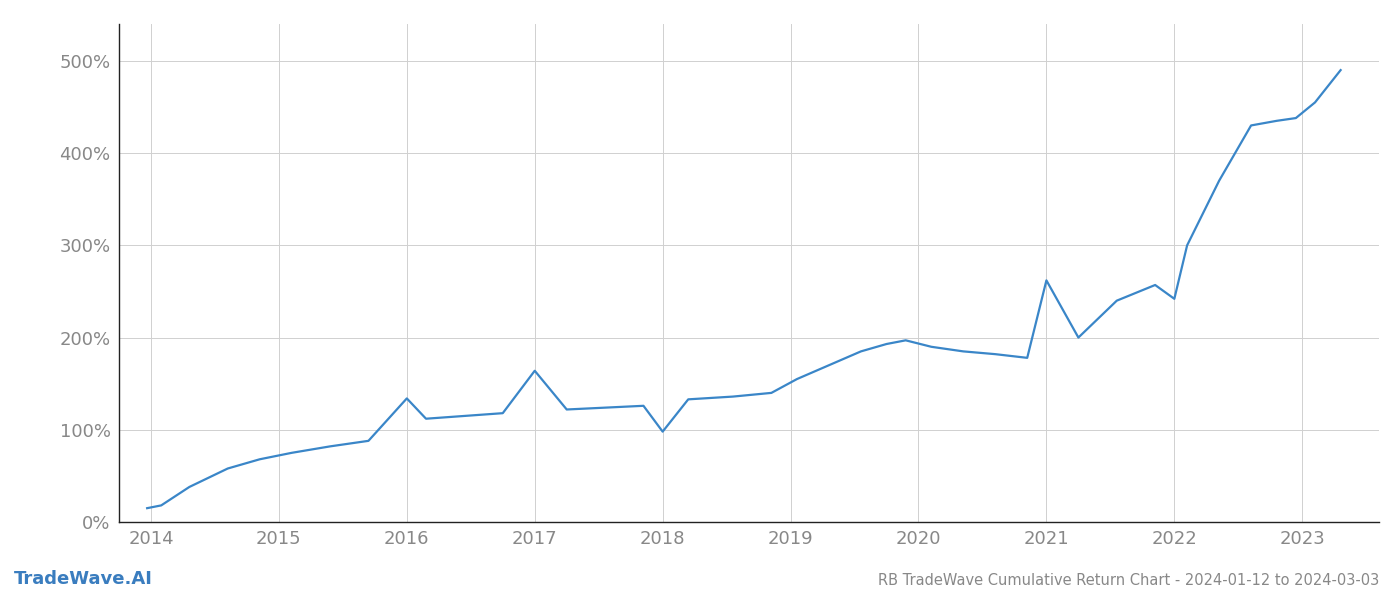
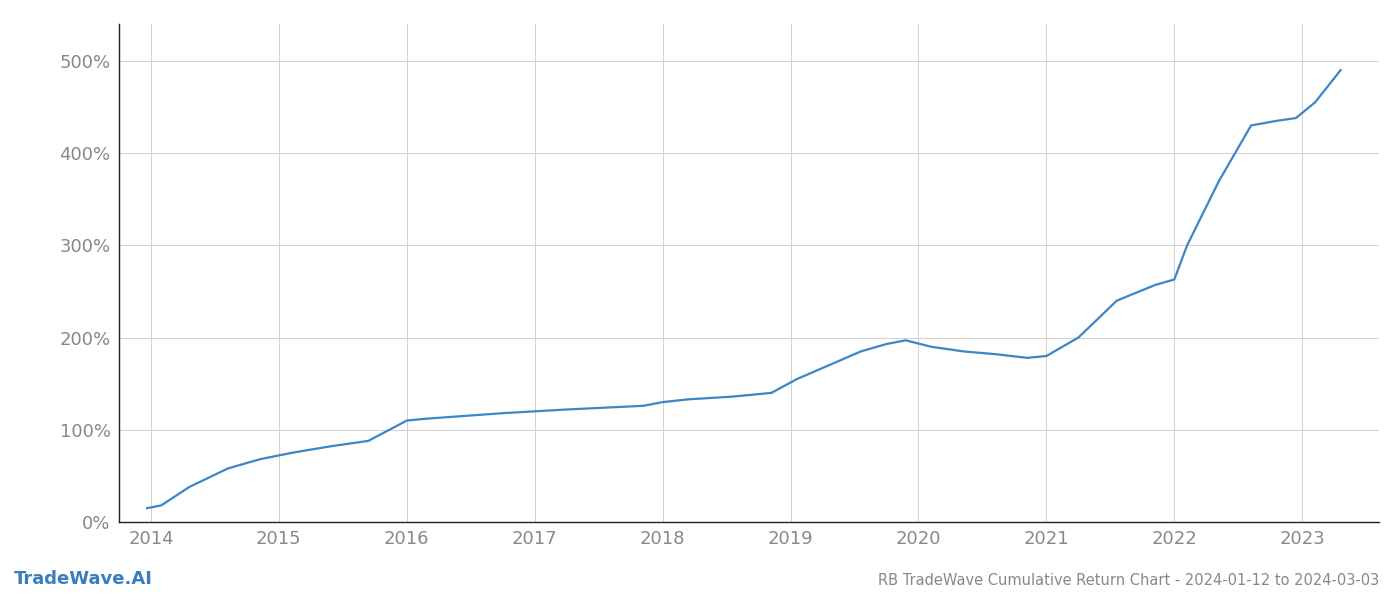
2016: 134% -> 110%
2017: 164% -> 120%
2018: 98% -> 130%
2021: 262% -> 180%
2022: 242% -> 263%
